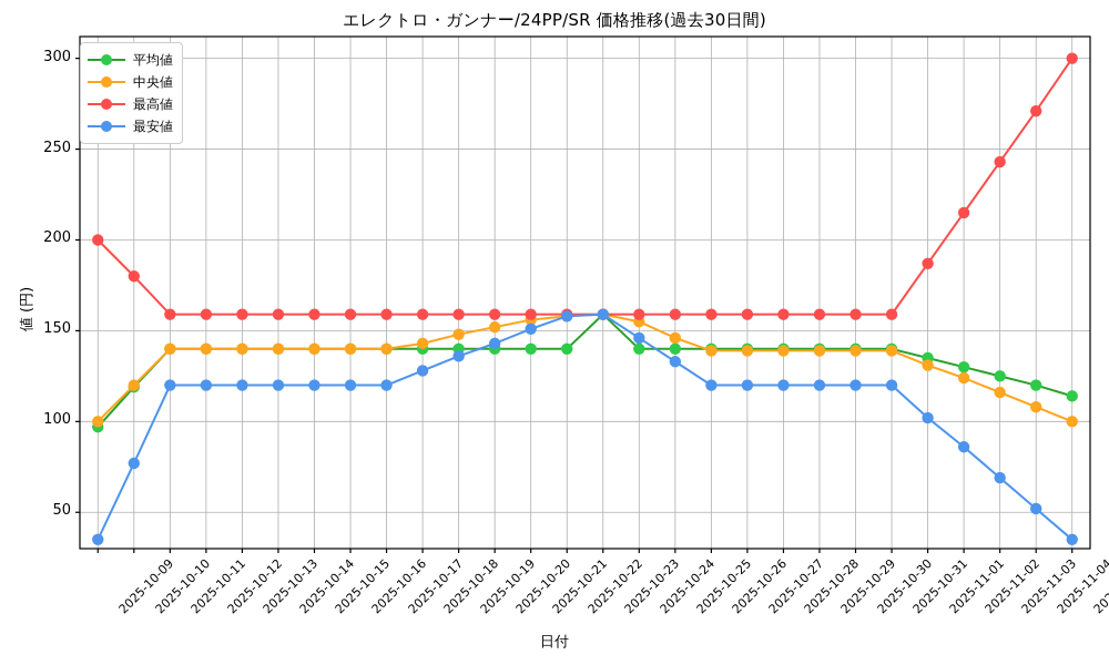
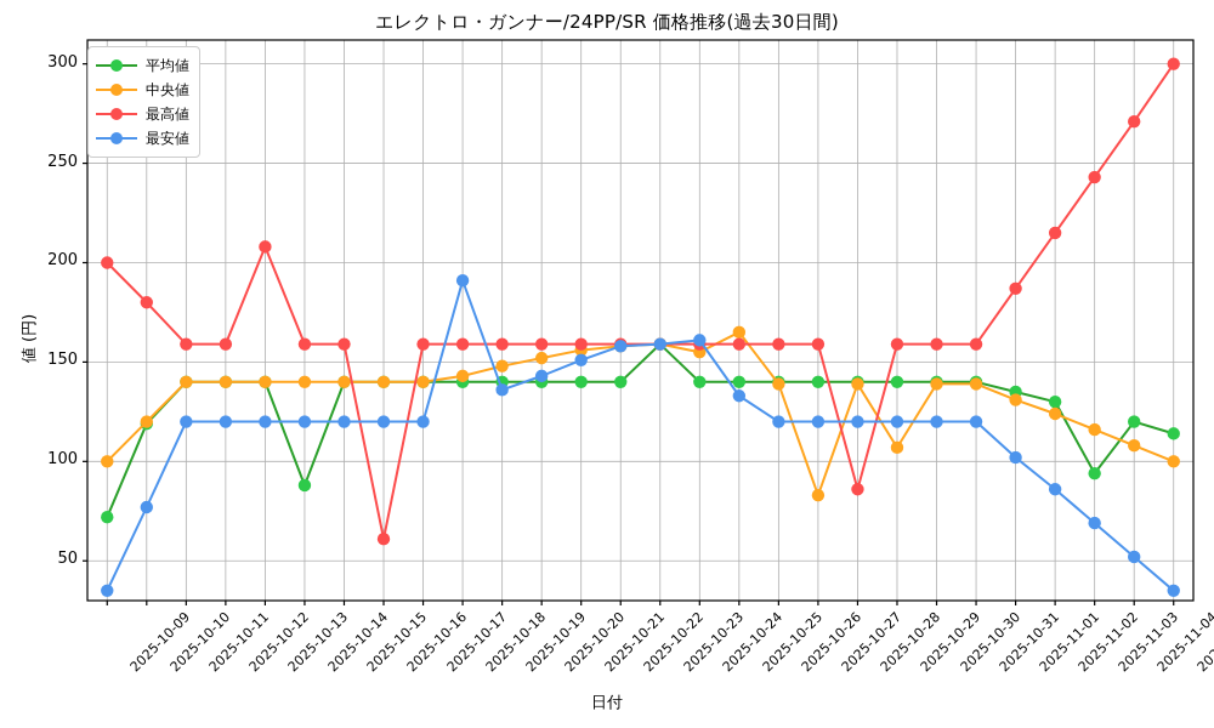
平均値/2025-10-09: 97 -> 72
最高値/2025-10-13: 159 -> 208
平均値/2025-10-14: 140 -> 88
最高値/2025-10-16: 159 -> 61
最安値/2025-10-18: 128 -> 191
最安値/2025-10-24: 146 -> 161
中央値/2025-10-25: 146 -> 165
中央値/2025-10-27: 139 -> 83
最高値/2025-10-28: 159 -> 86
中央値/2025-10-29: 139 -> 107
平均値/2025-11-03: 125 -> 94
